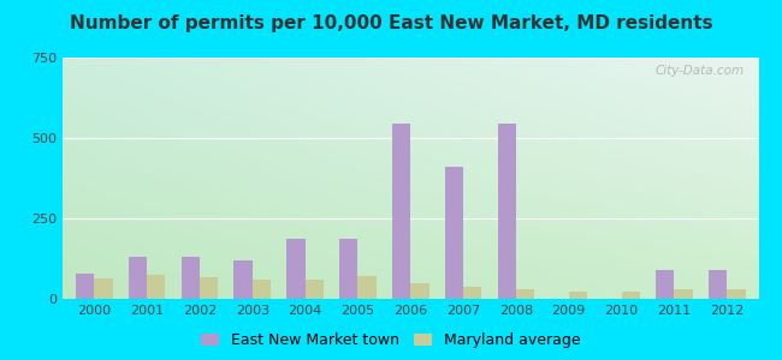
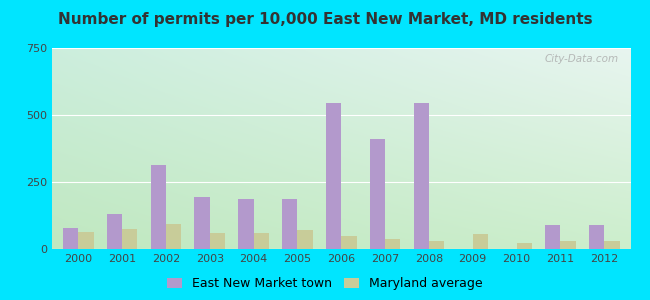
East New Market town/2002: 130 -> 315
Maryland average/2002: 68 -> 95
East New Market town/2003: 120 -> 195
Maryland average/2009: 22 -> 55
